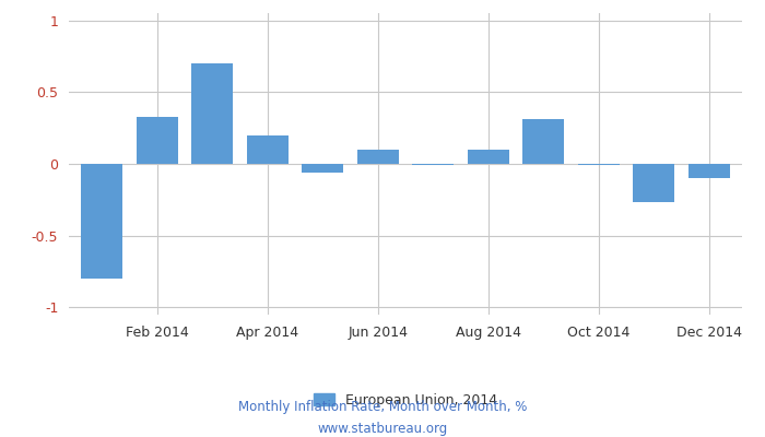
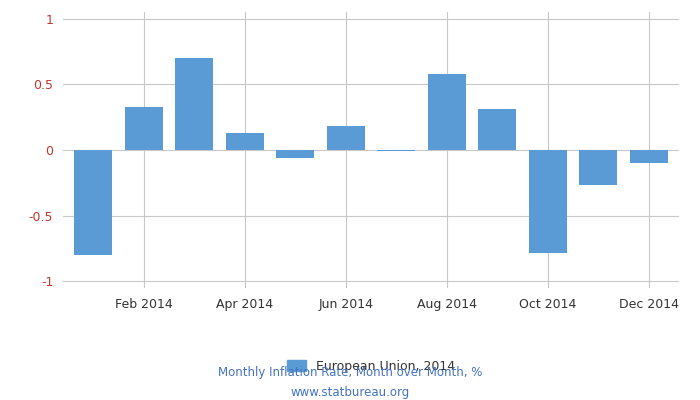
Apr 2014: 0.20 -> 0.13
Jun 2014: 0.10 -> 0.18
Aug 2014: 0.10 -> 0.58
Oct 2014: -0.01 -> -0.78
